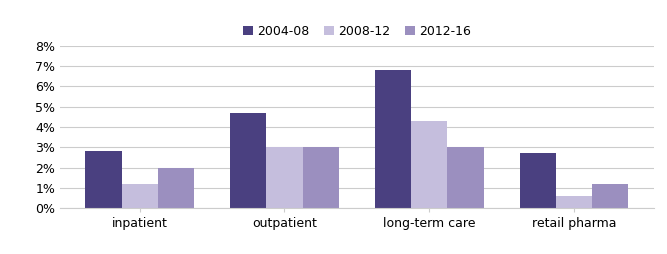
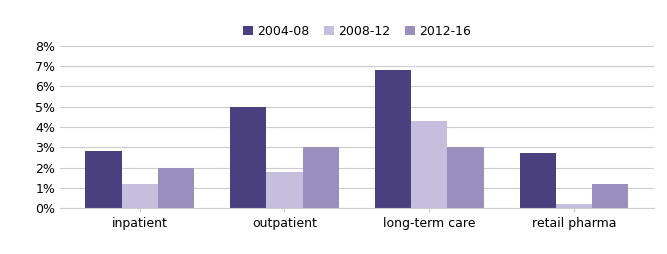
2004-08/outpatient: 4.7% -> 5.0%
2008-12/outpatient: 3.0% -> 1.8%
2008-12/retail pharma: 0.6% -> 0.2%
